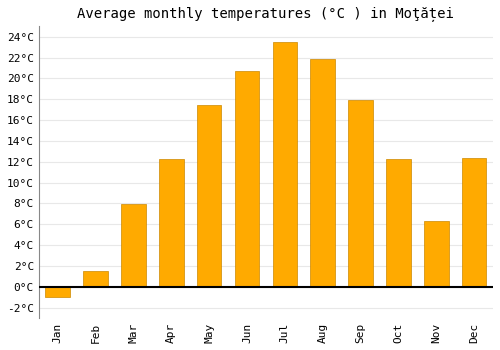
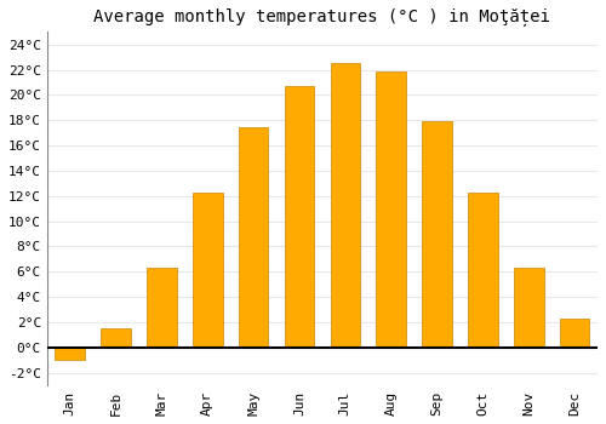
Mar: 7.9°C -> 6.3°C
Jul: 23.5°C -> 22.5°C
Dec: 12.4°C -> 2.3°C
